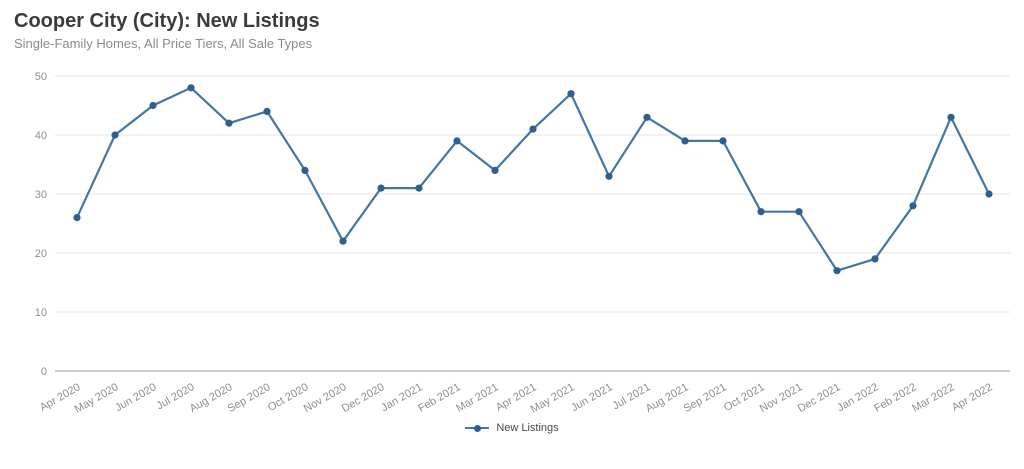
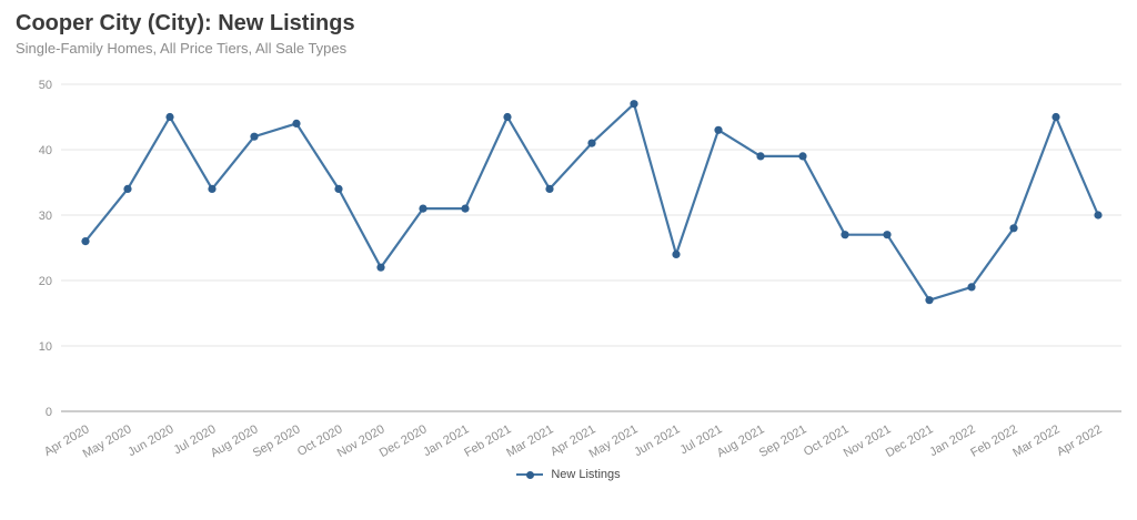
May 2020: 40 -> 34
Jul 2020: 48 -> 34
Feb 2021: 39 -> 45
Jun 2021: 33 -> 24
Mar 2022: 43 -> 45
